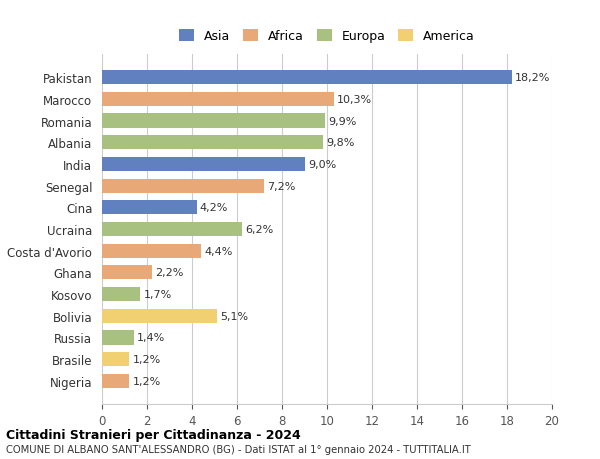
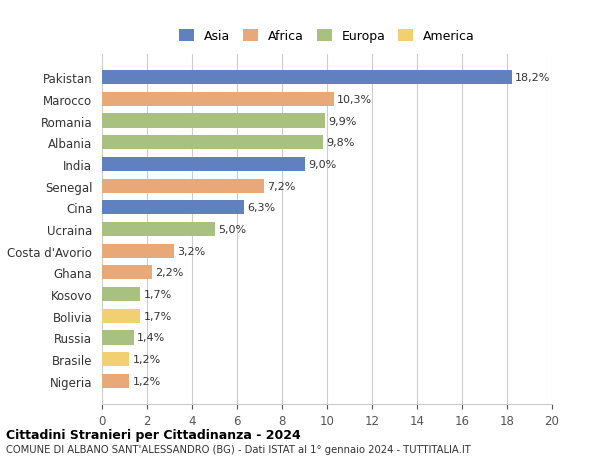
Cina: 4,2% -> 6,3%
Ucraina: 6,2% -> 5,0%
Costa d'Avorio: 4,4% -> 3,2%
Bolivia: 5,1% -> 1,7%
